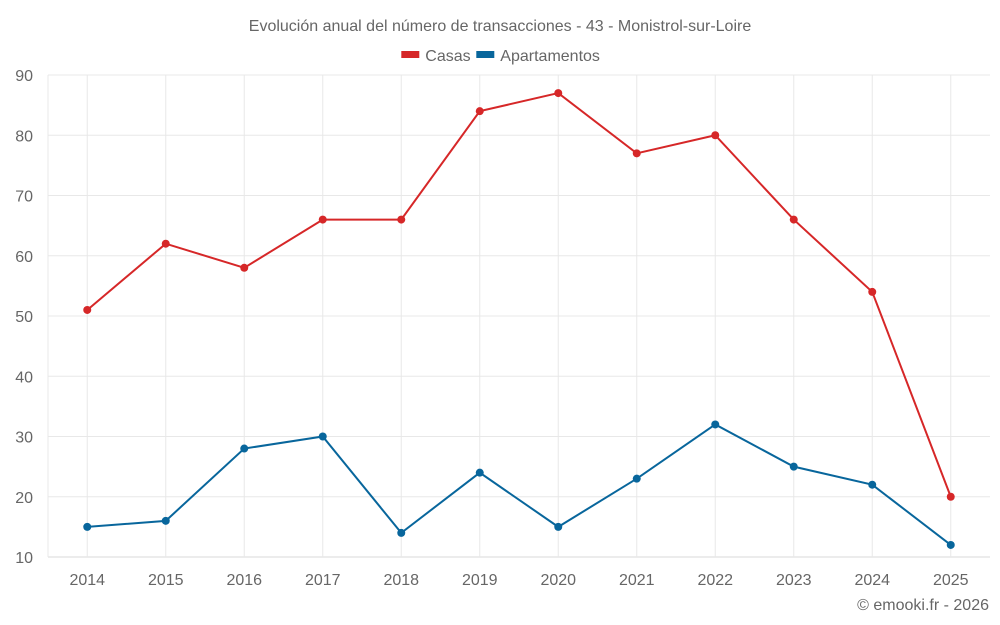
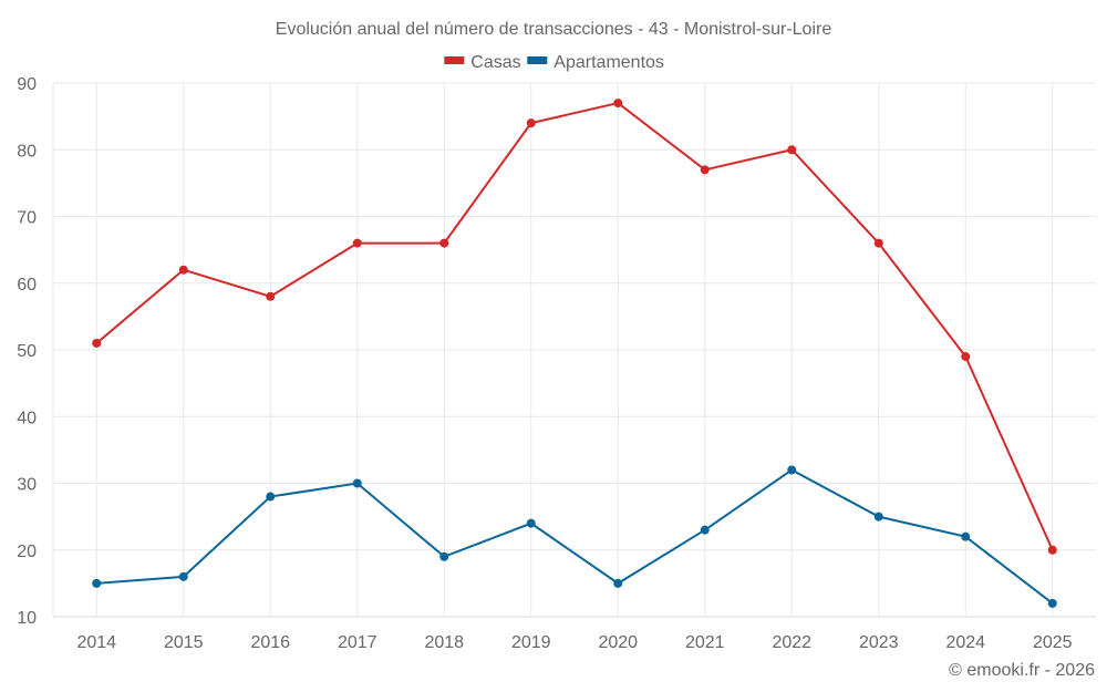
Apartamentos/2018: 14 -> 19
Casas/2024: 54 -> 49
